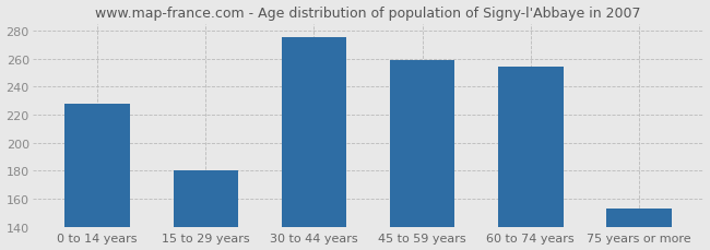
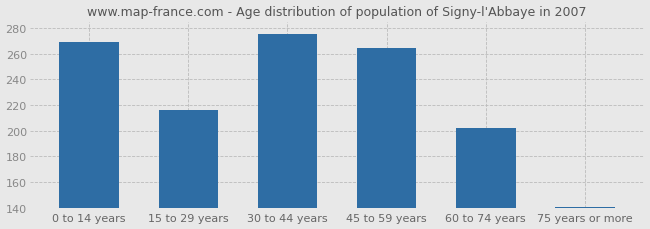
0 to 14 years: 228 -> 269
15 to 29 years: 180 -> 216
45 to 59 years: 259 -> 264
60 to 74 years: 254 -> 202
75 years or more: 153 -> 141
